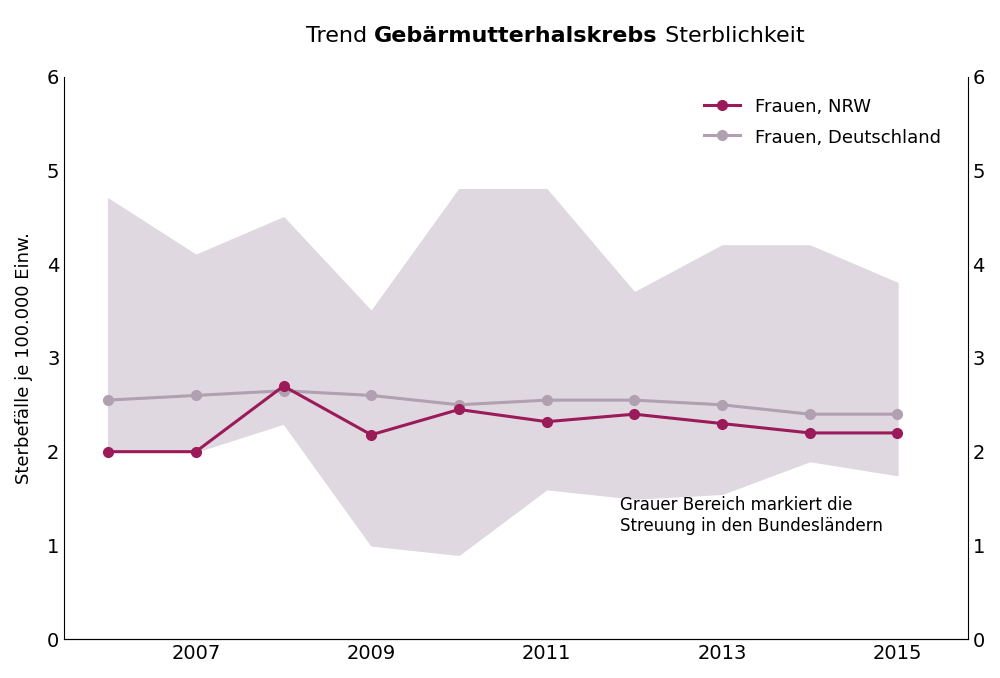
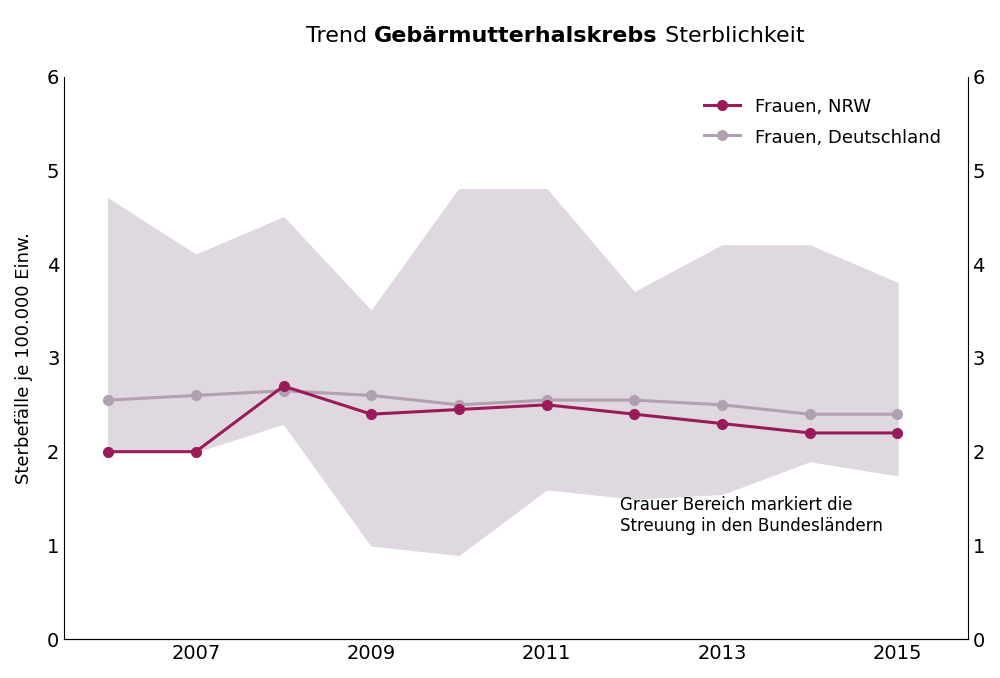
Frauen, NRW/2009: 2.18 -> 2.40
Frauen, NRW/2011: 2.32 -> 2.50
